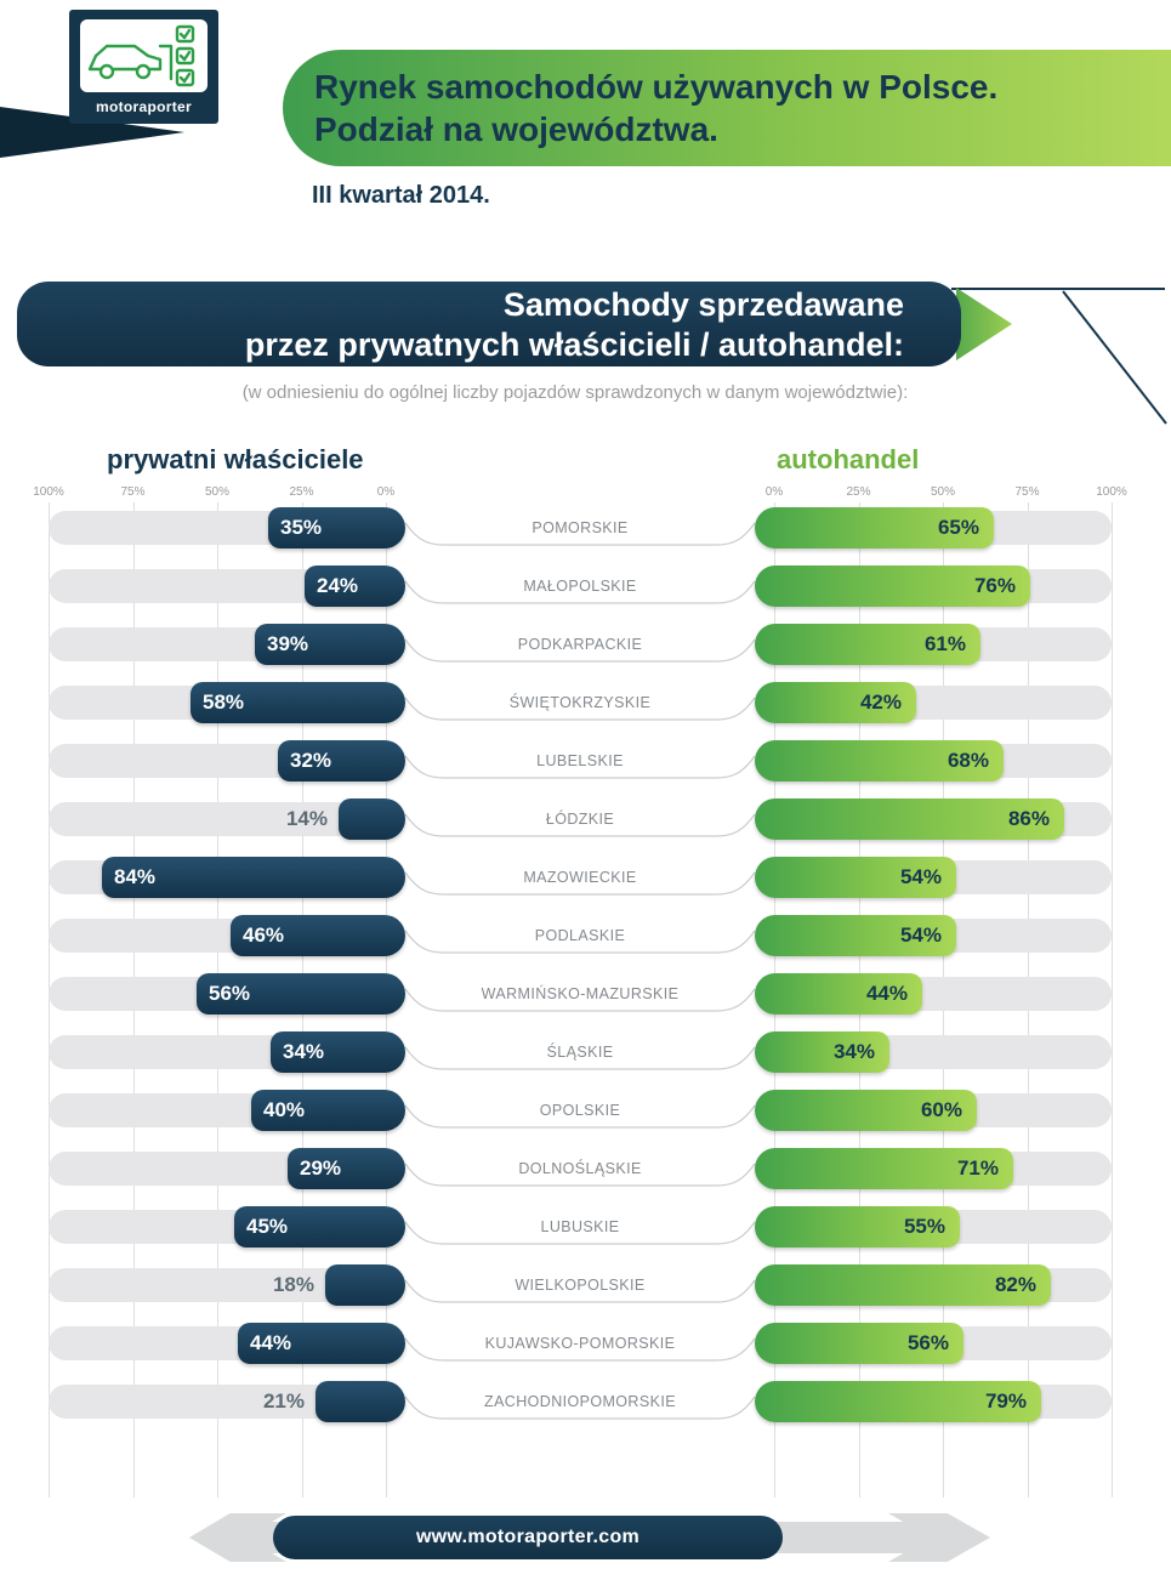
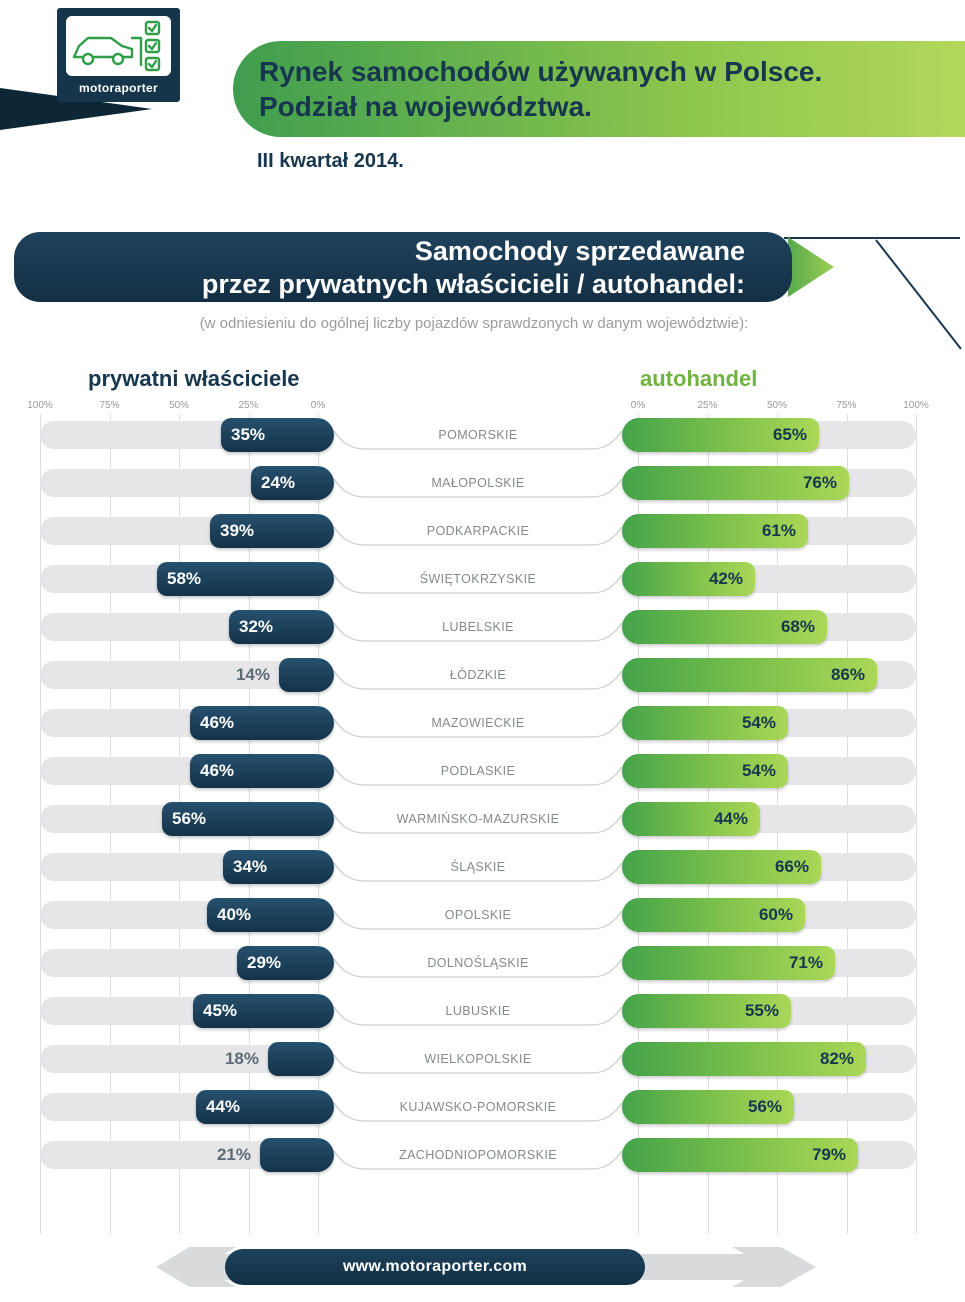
prywatni właściciele/MAZOWIECKIE: 84% -> 46%
autohandel/ŚLĄSKIE: 34% -> 66%
